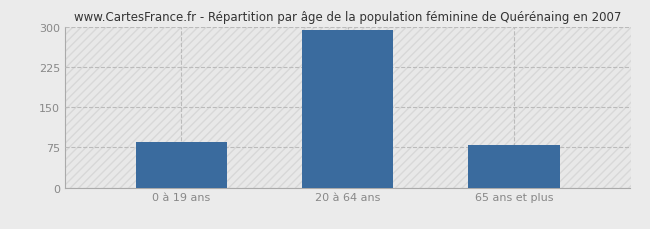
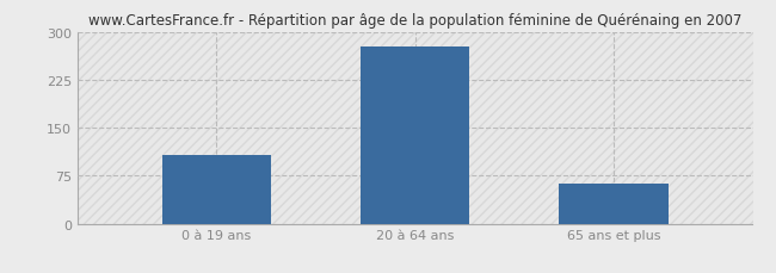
0 à 19 ans: 85 -> 108
20 à 64 ans: 293 -> 276
65 ans et plus: 80 -> 62
